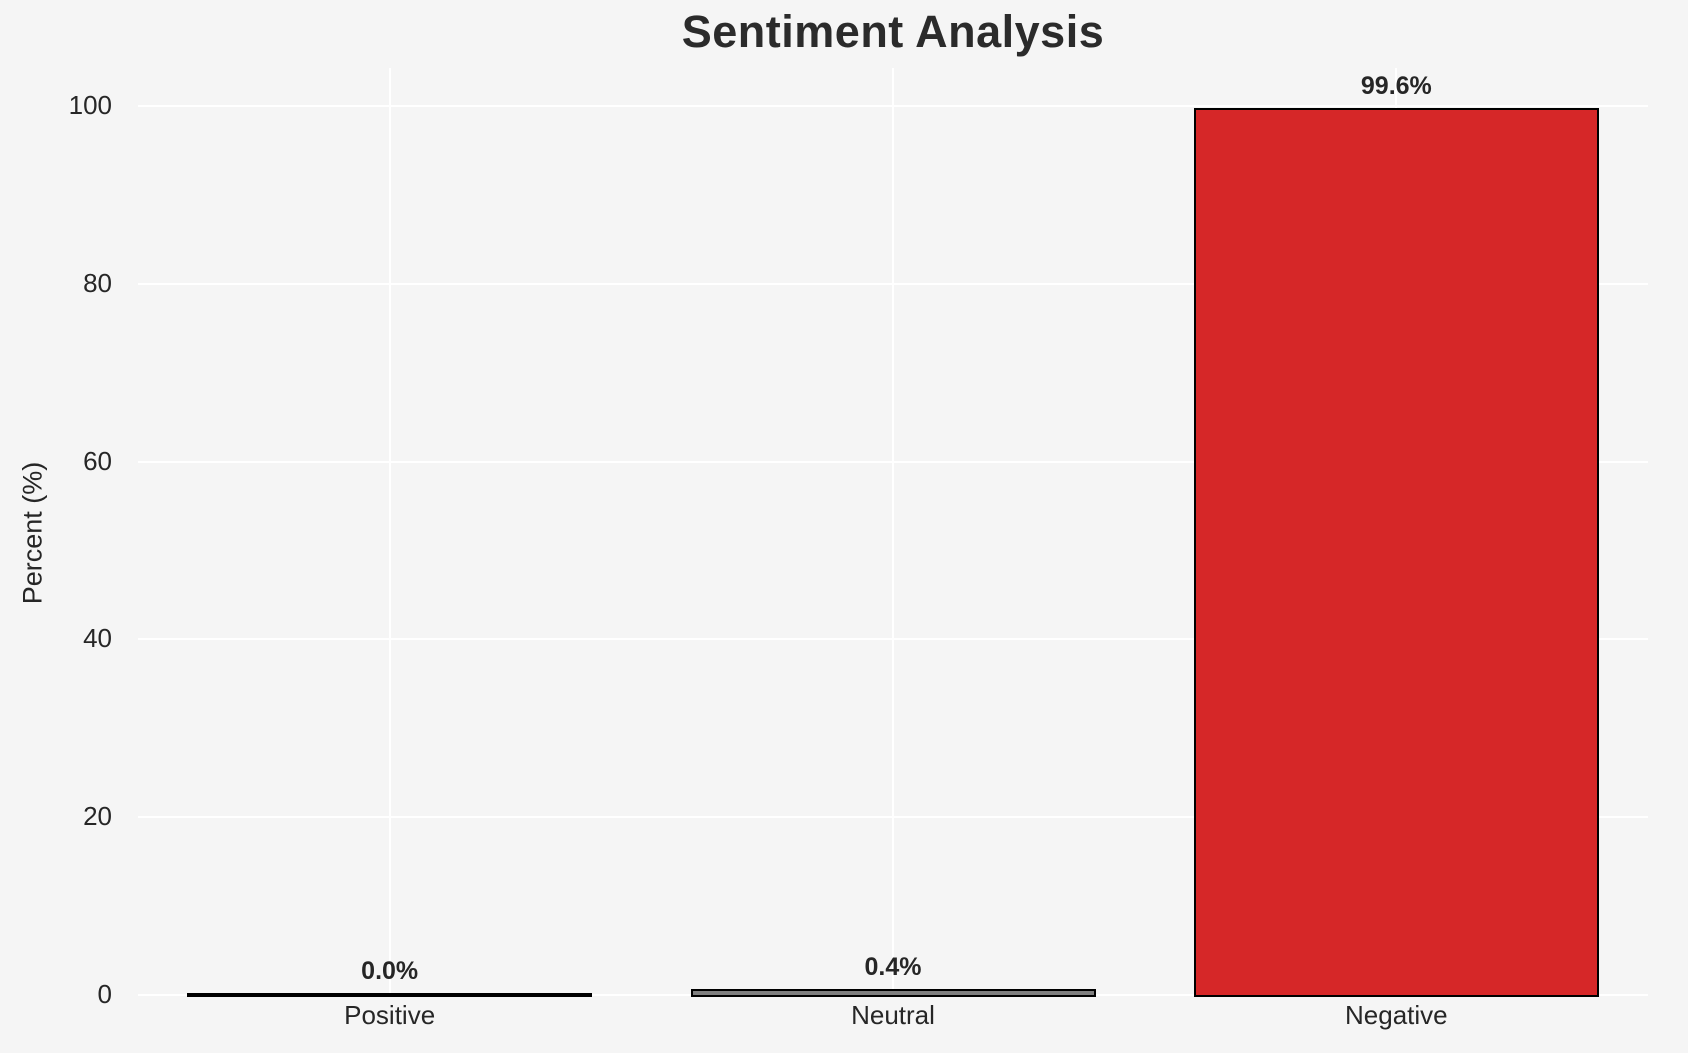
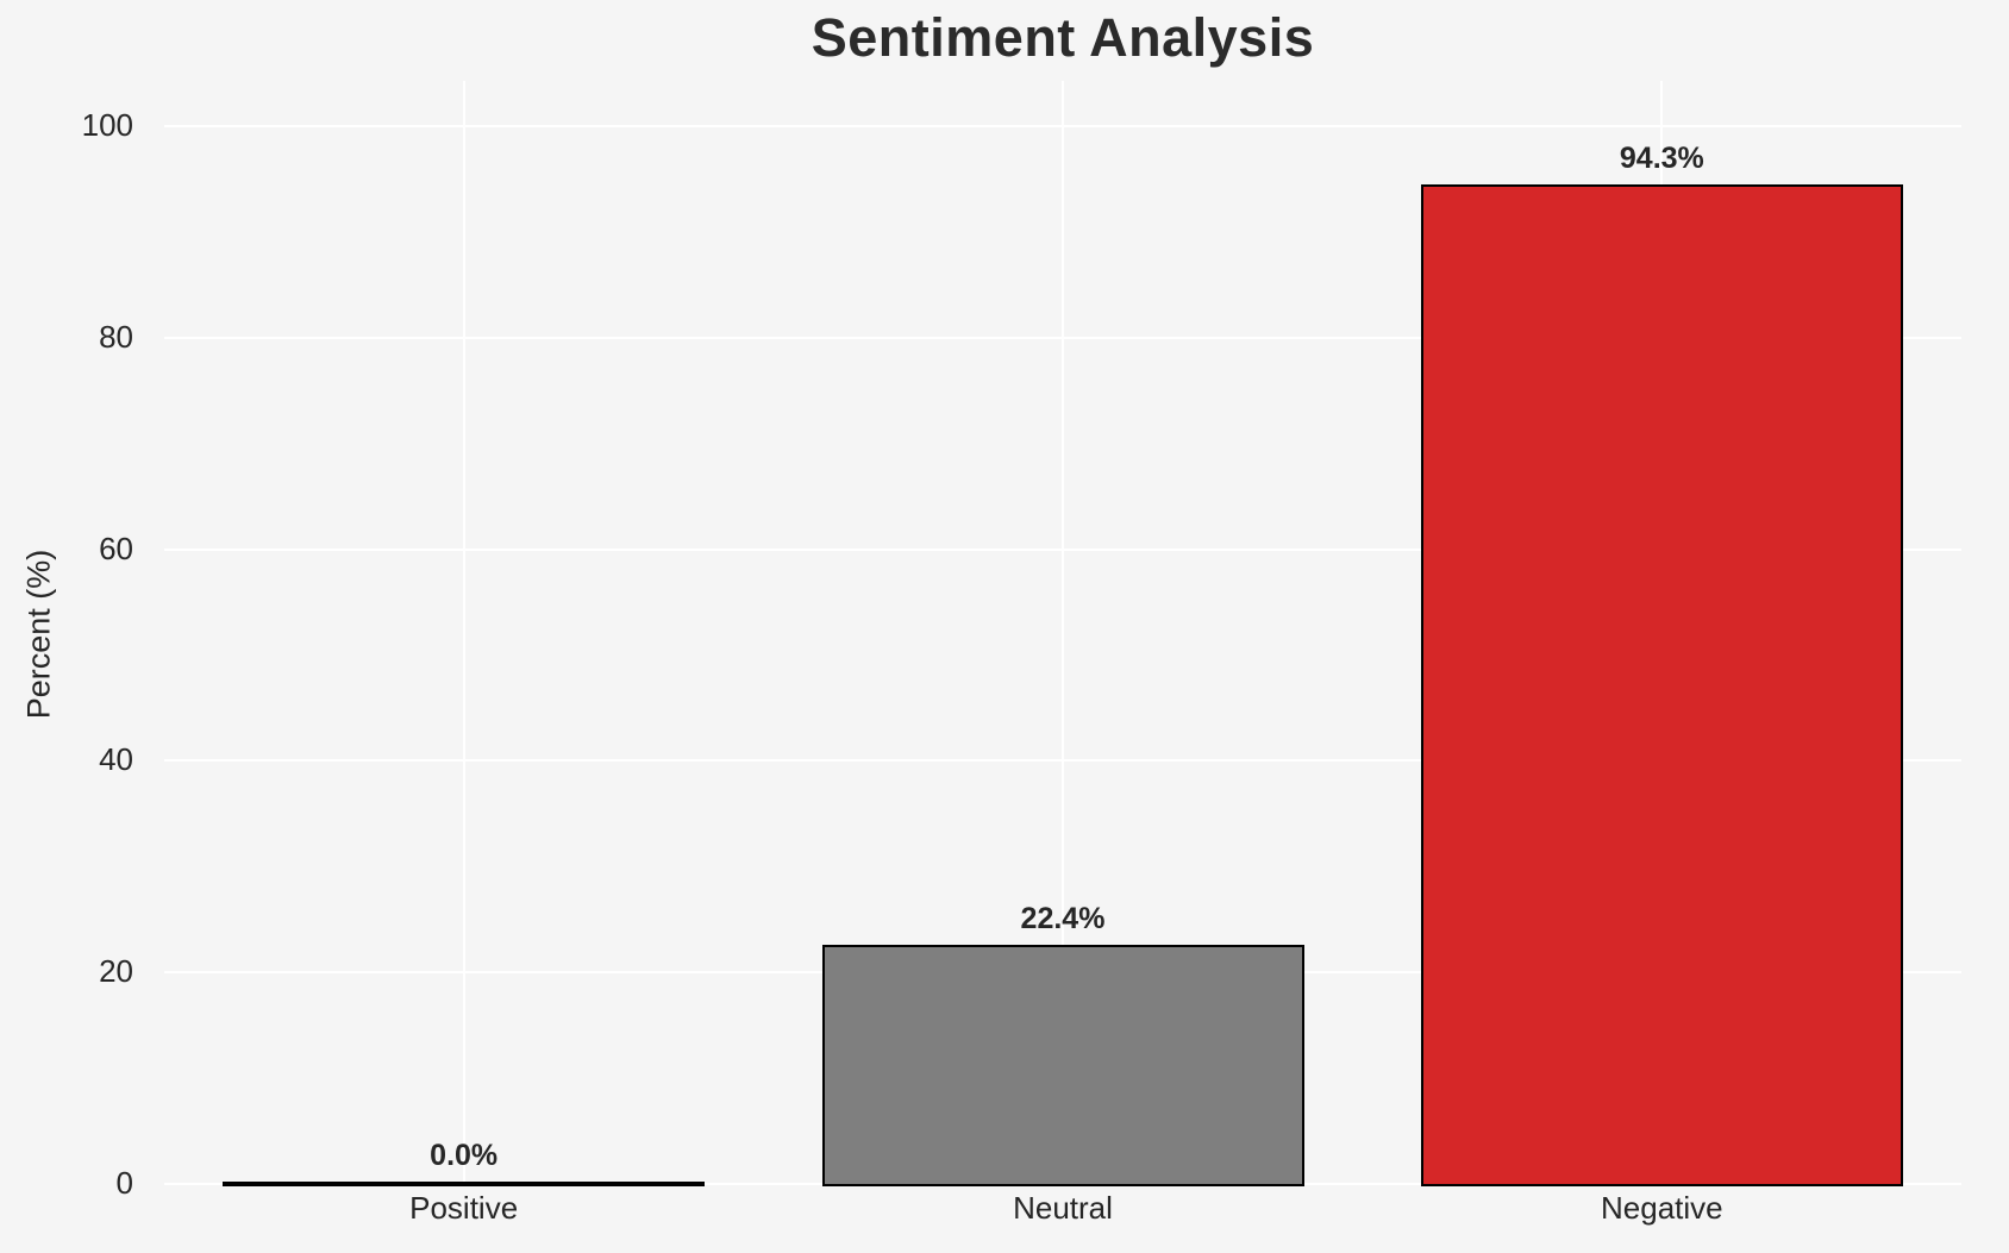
Neutral: 0.4% -> 22.4%
Negative: 99.6% -> 94.3%
